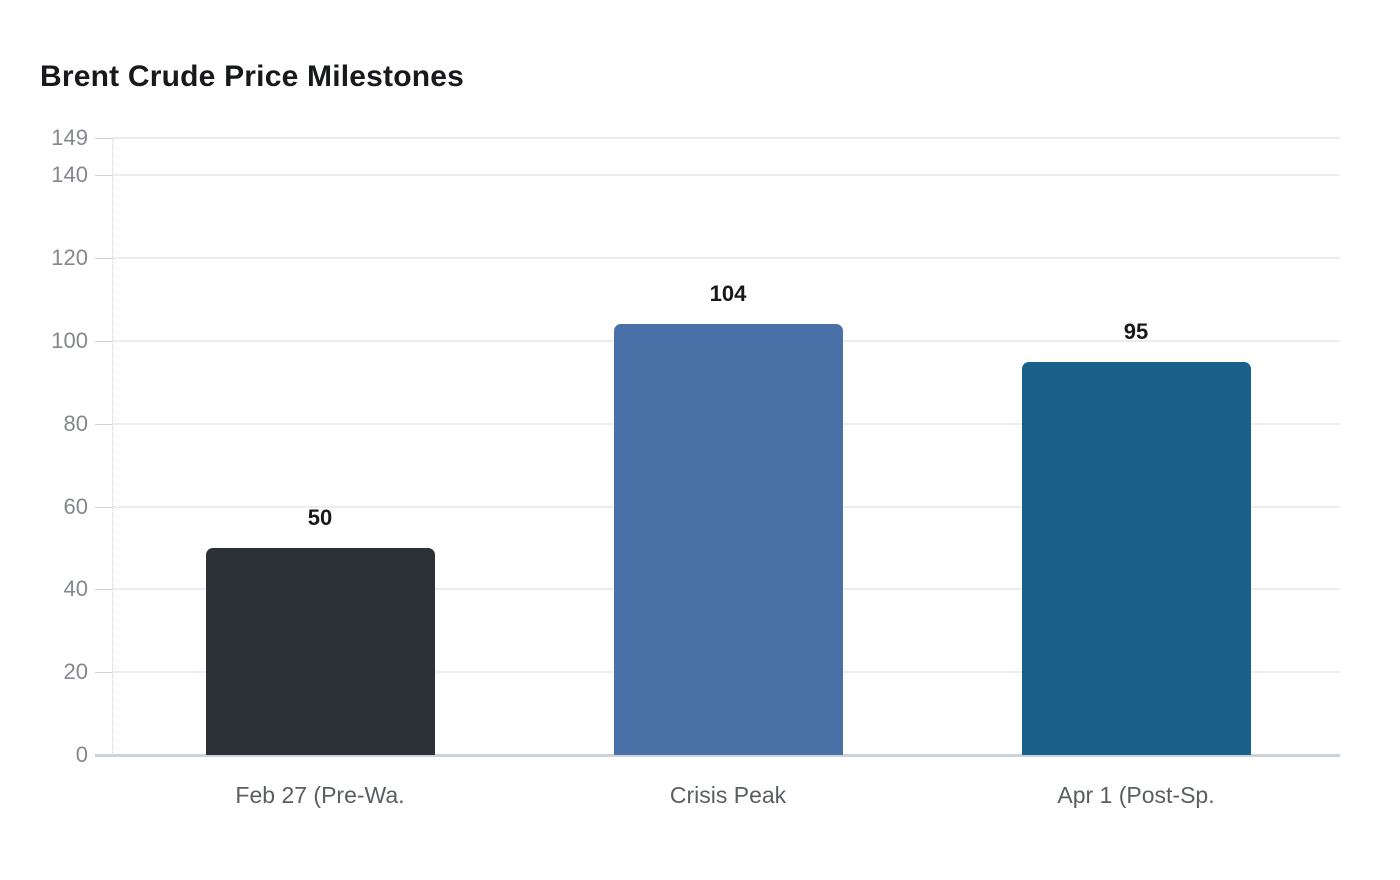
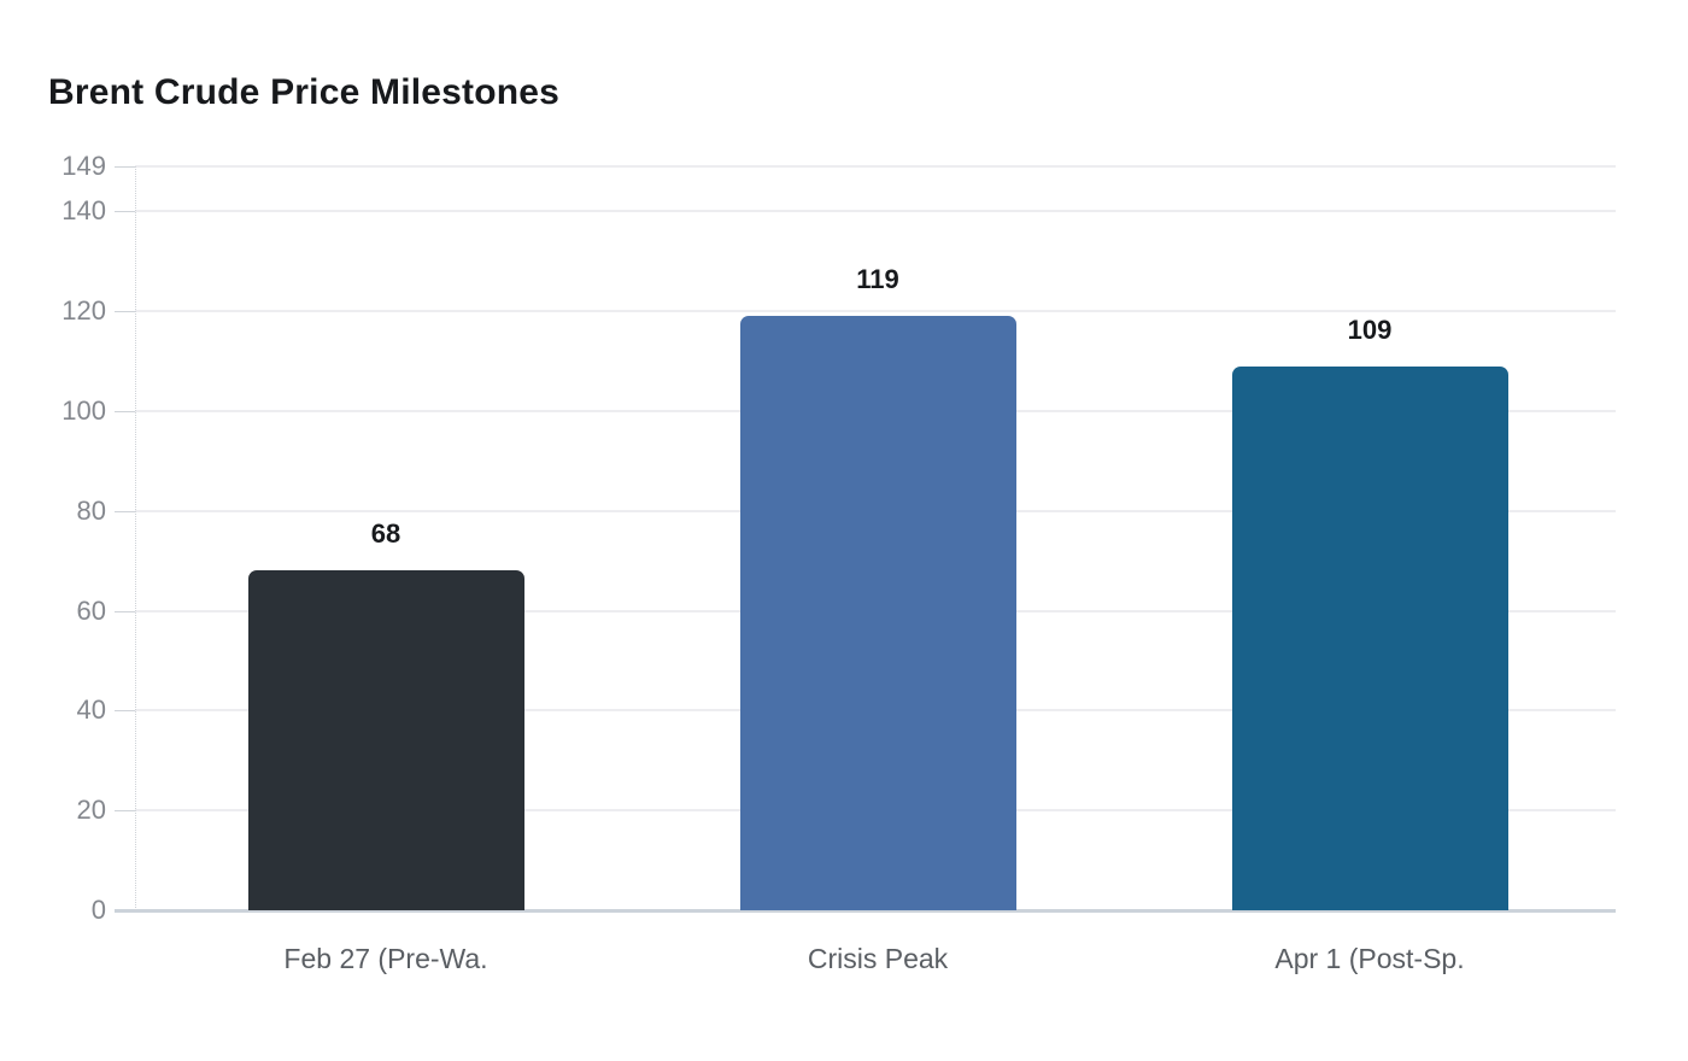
Feb 27 (Pre-Wa.: 50 -> 68
Crisis Peak: 104 -> 119
Apr 1 (Post-Sp.: 95 -> 109
